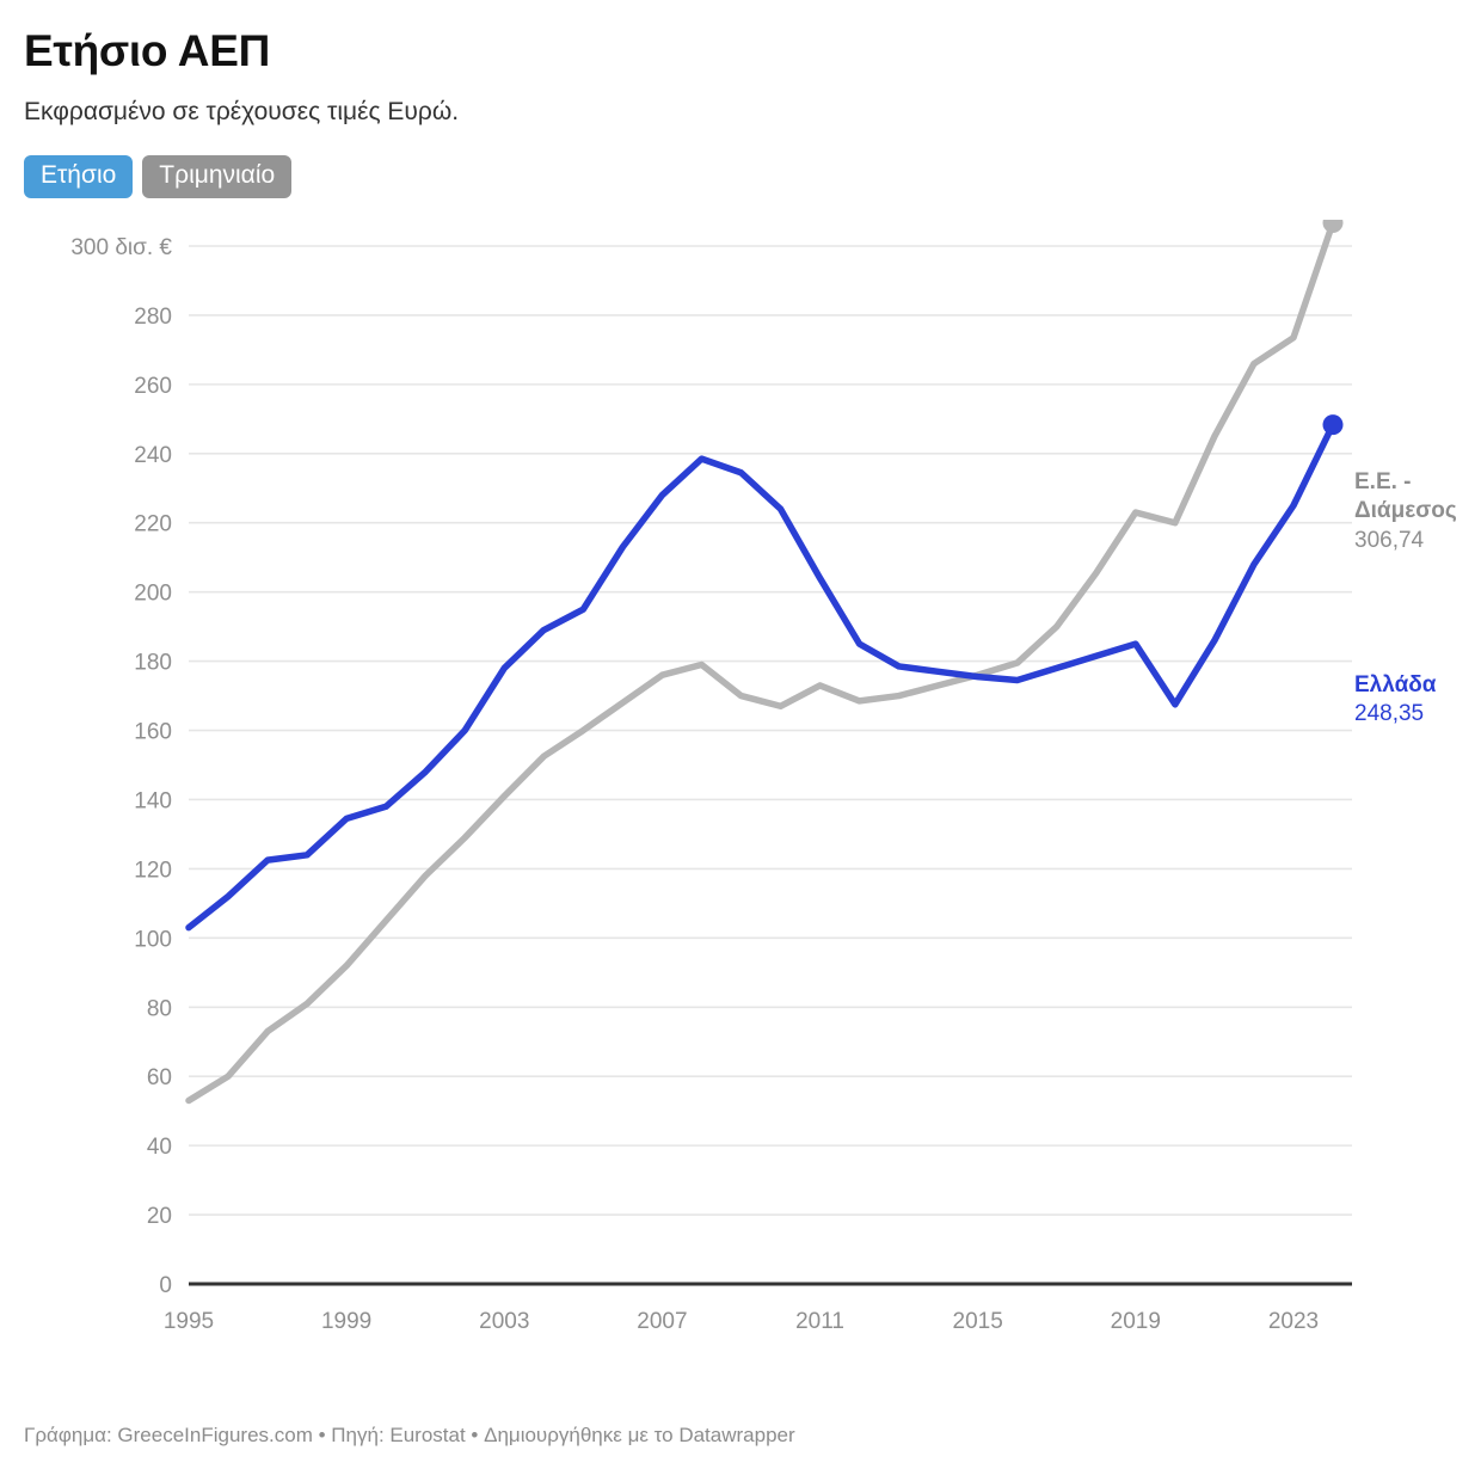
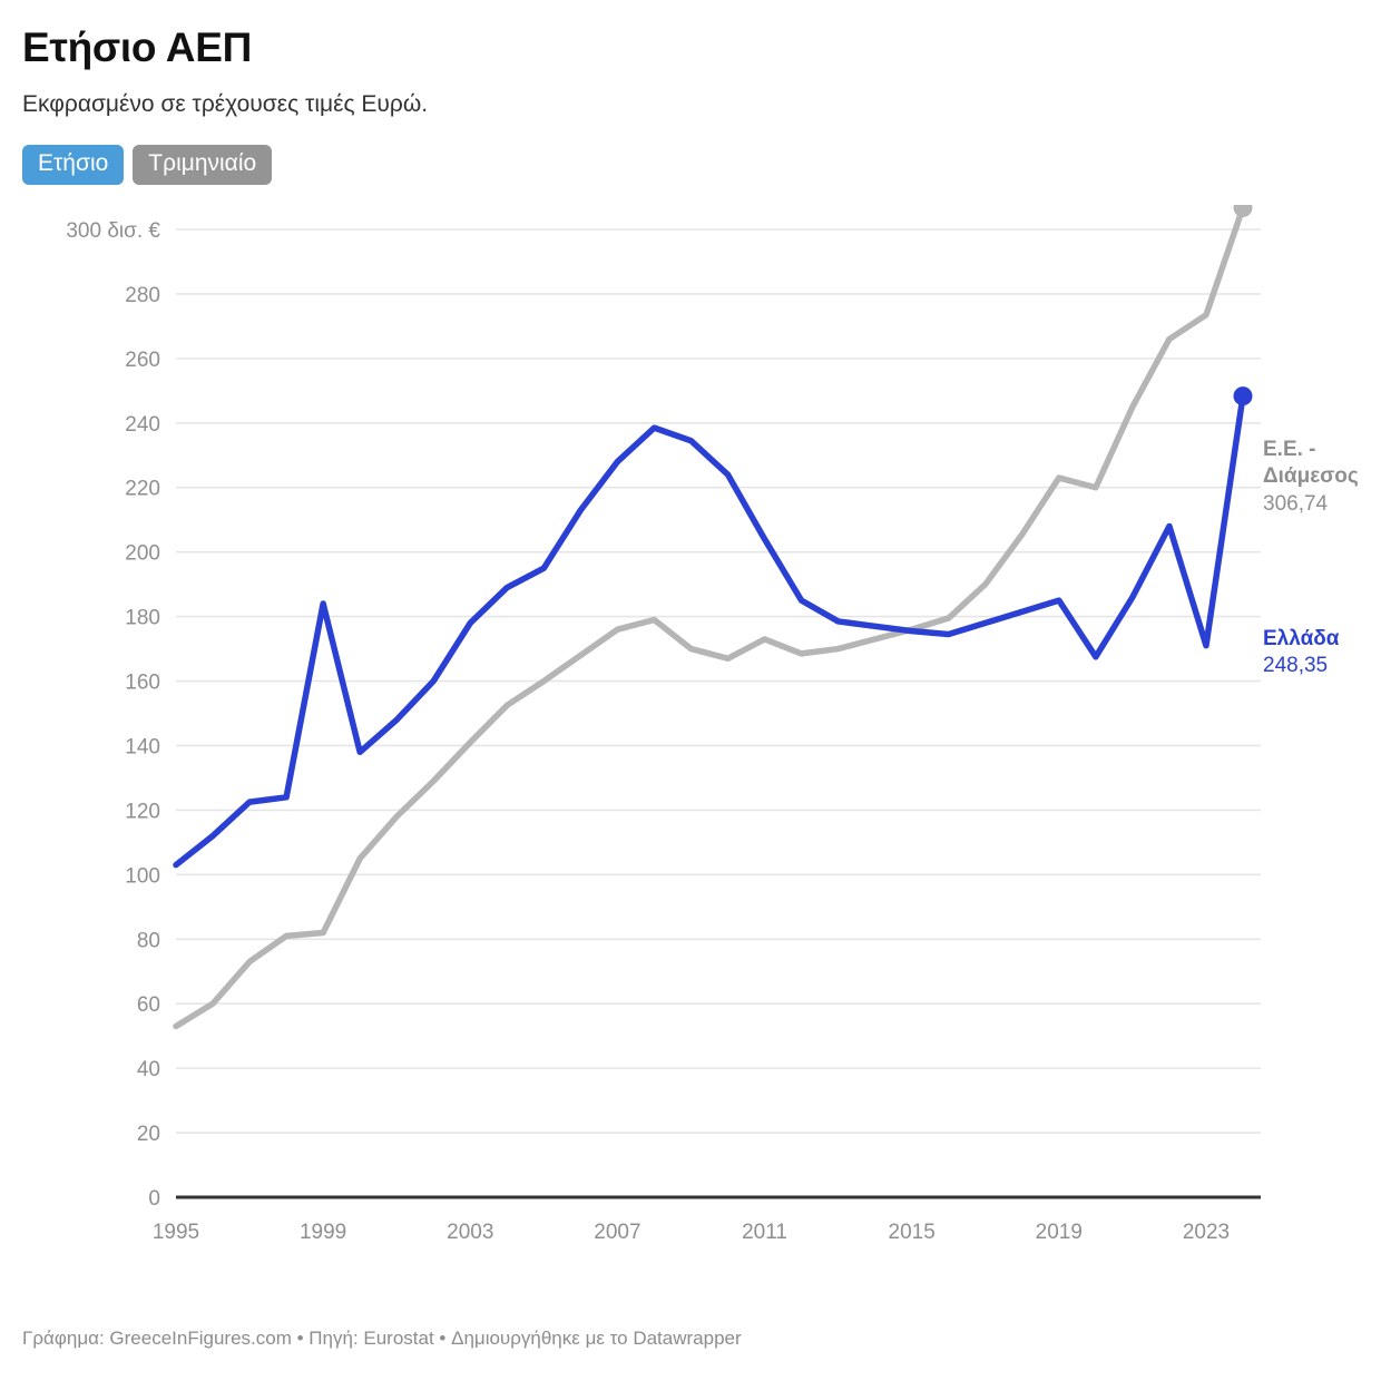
Ε.Ε. - Διάμεσος/1999: 92 -> 82
Ελλάδα/1999: 134 -> 184
Ελλάδα/2023: 225 -> 171
